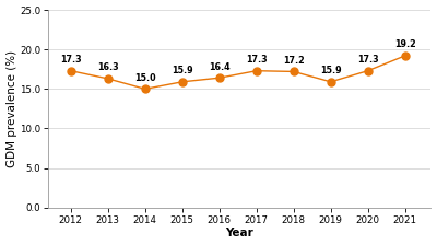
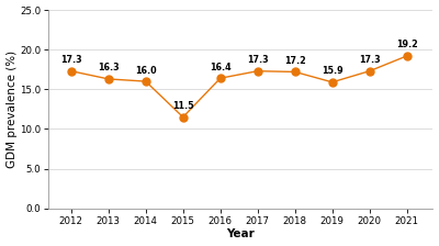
2014: 15.0 -> 16.0
2015: 15.9 -> 11.5
